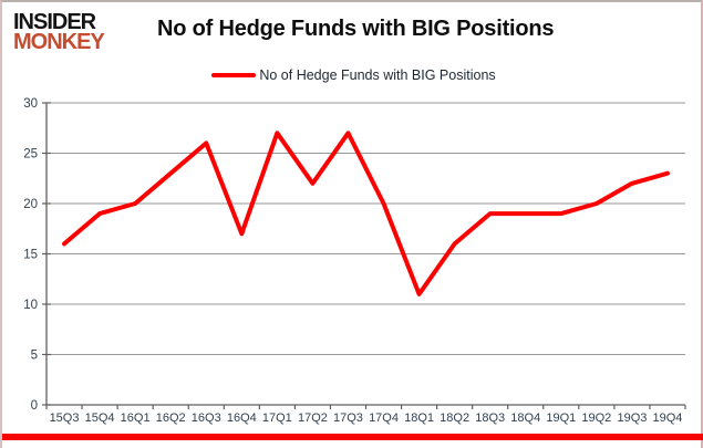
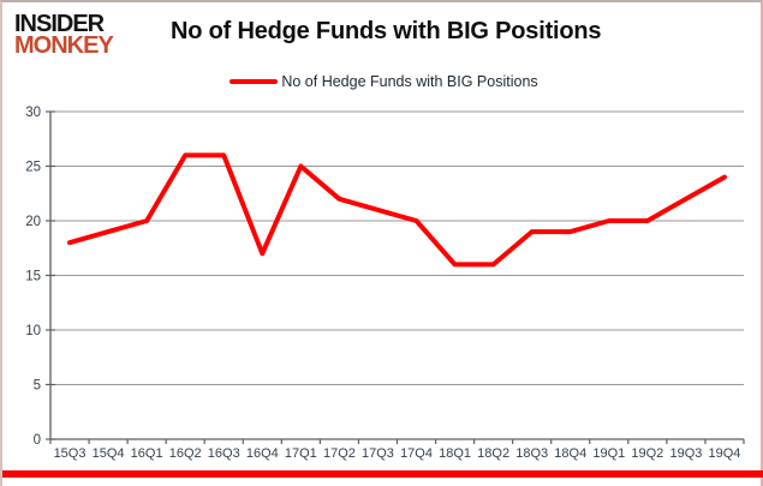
15Q3: 16 -> 18
16Q2: 23 -> 26
17Q1: 27 -> 25
17Q3: 27 -> 21
18Q1: 11 -> 16
19Q1: 19 -> 20
19Q4: 23 -> 24
